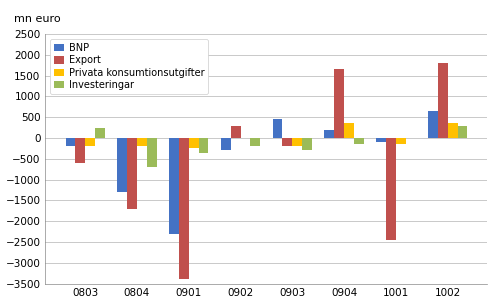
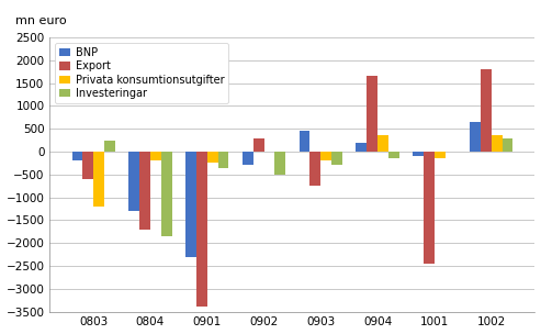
Privata konsumtionsutgifter/0803: -200 -> -1200
Investeringar/0804: -700 -> -1850
Investeringar/0902: -200 -> -500
Export/0903: -200 -> -750
